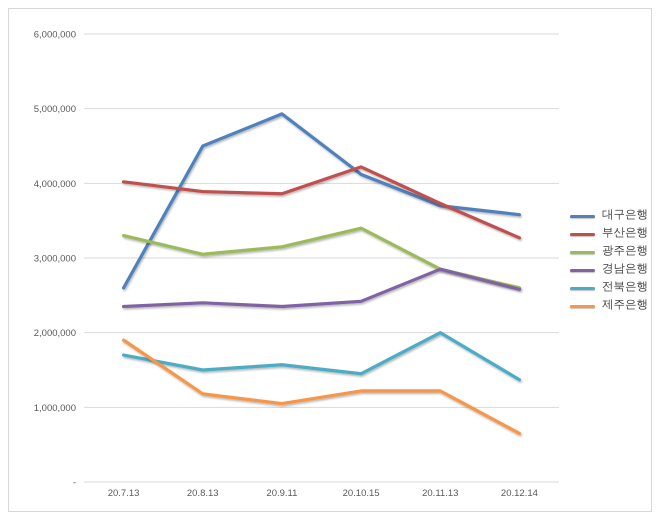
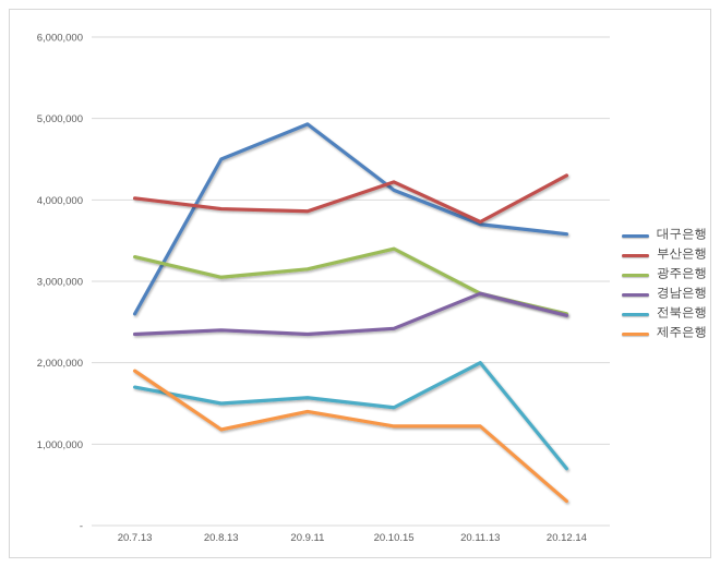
제주은행/20.9.11: 1000000 -> 1400000
부산은행/20.12.14: 3300000 -> 4300000
전북은행/20.12.14: 1400000 -> 700000
제주은행/20.12.14: 600000 -> 300000
